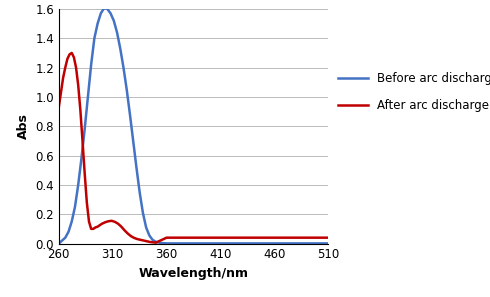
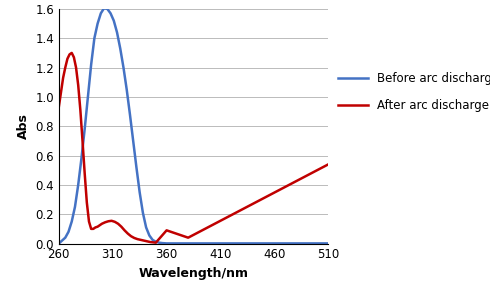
After arc discharge/360: 0.04 -> 0.09
After arc discharge/510: 0.04 -> 0.54
